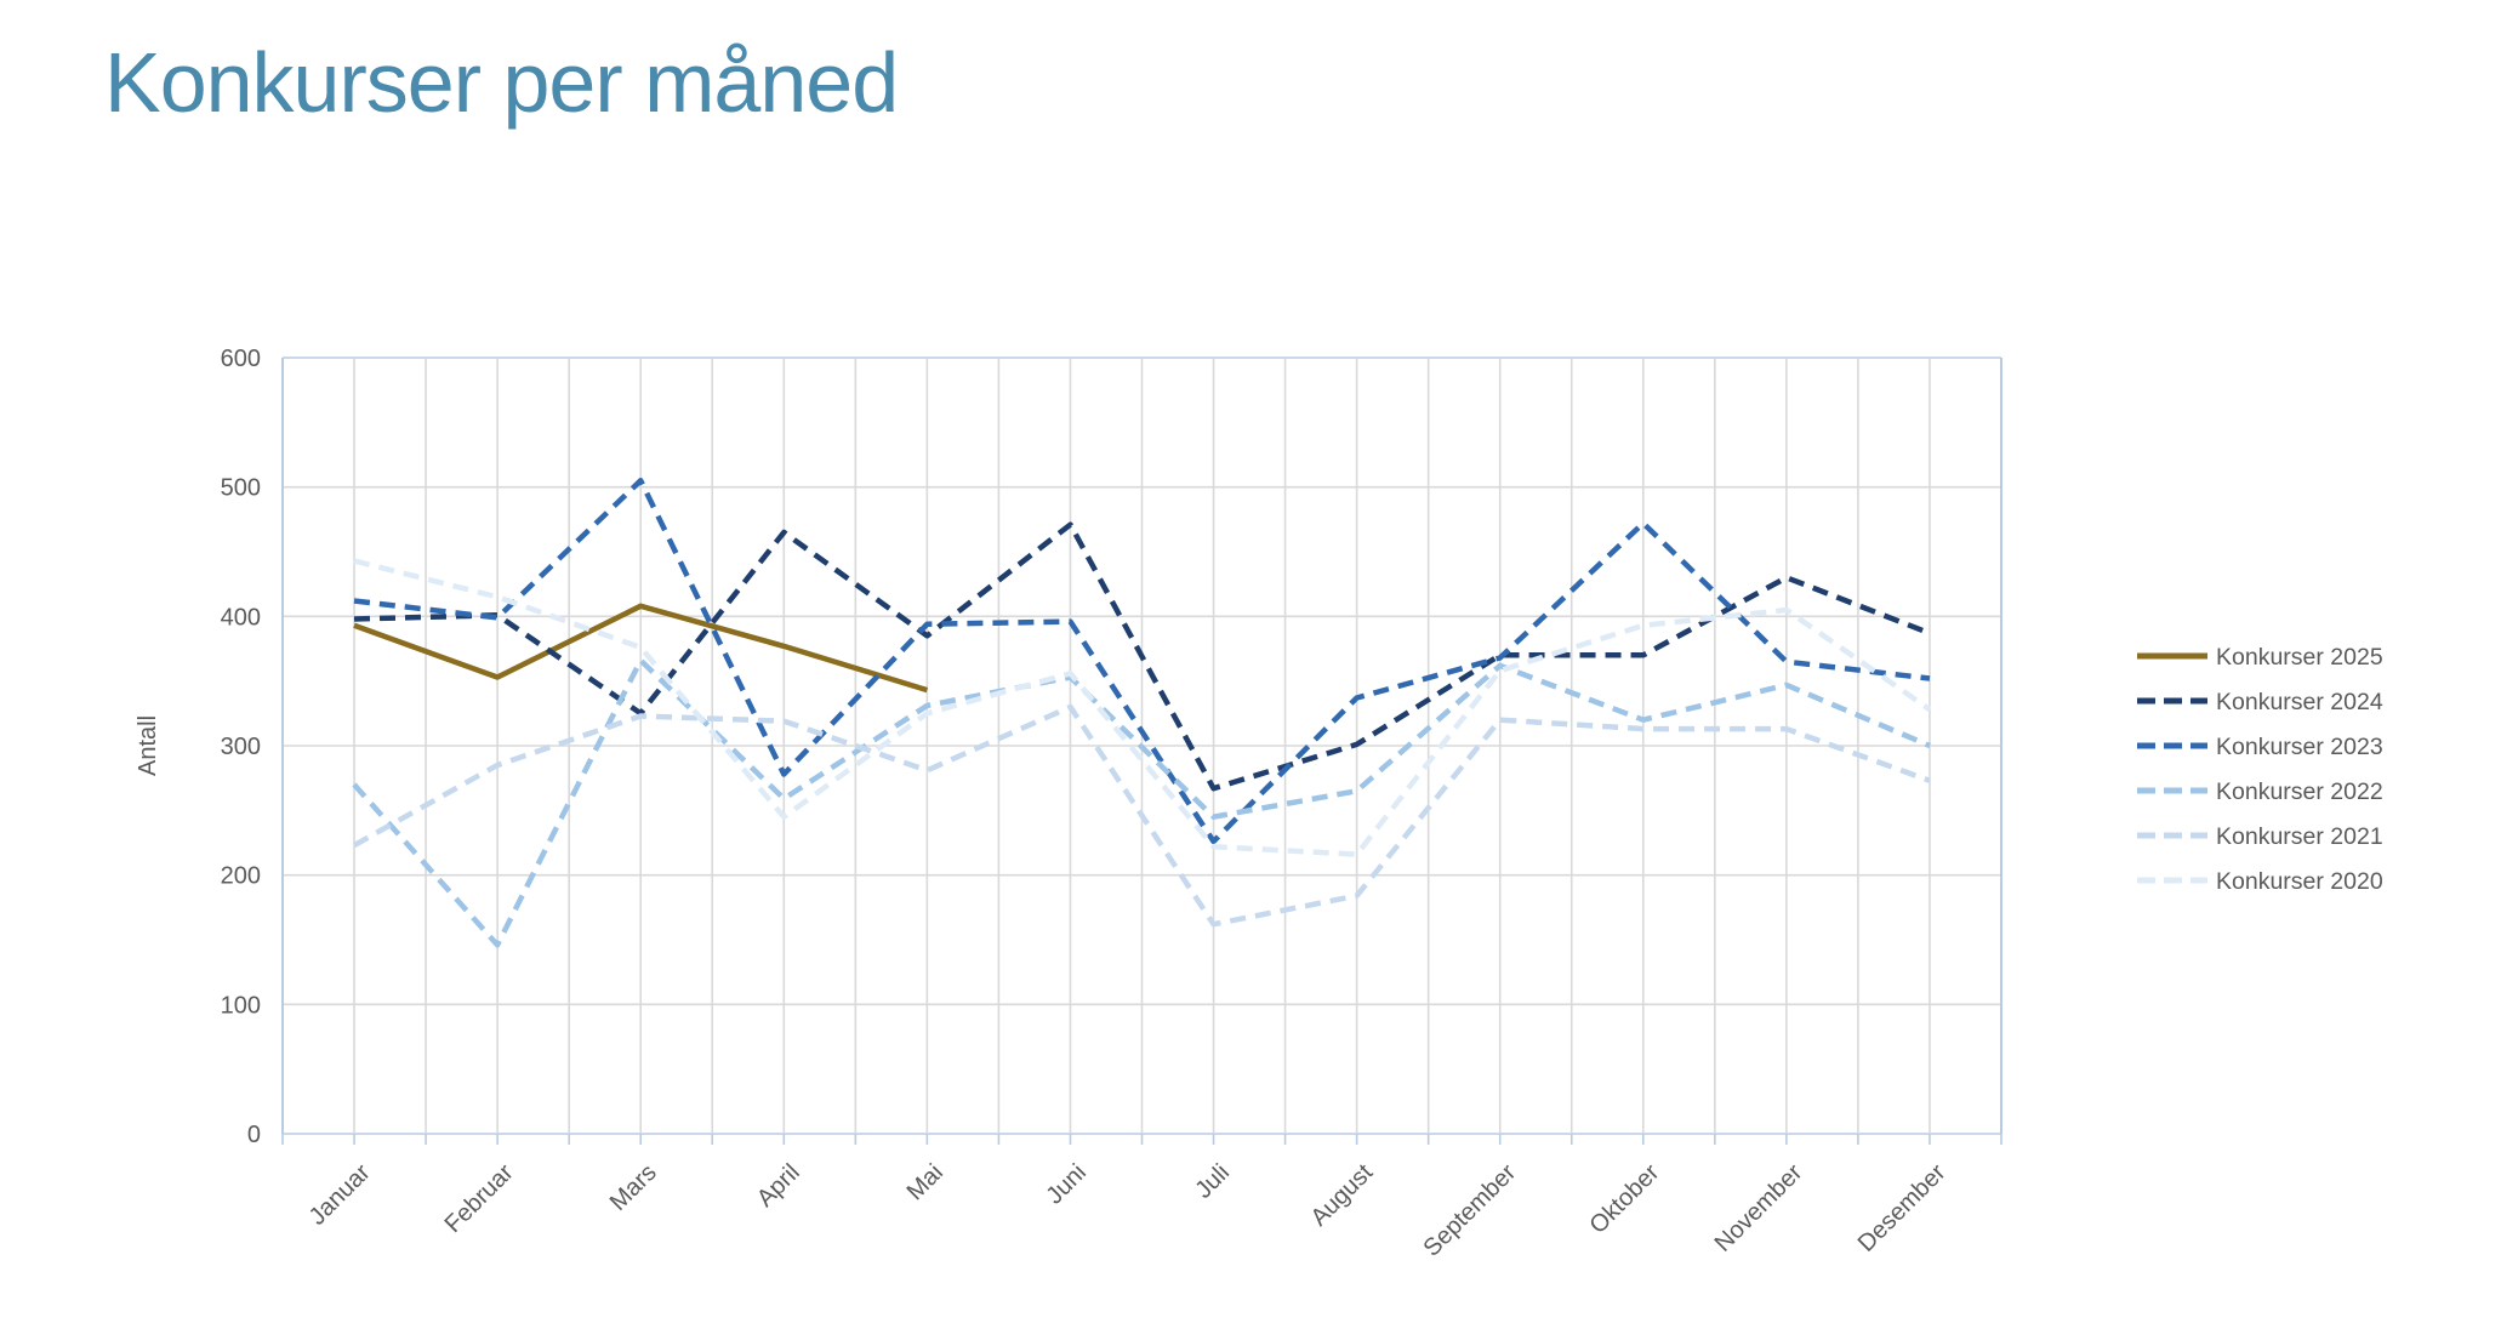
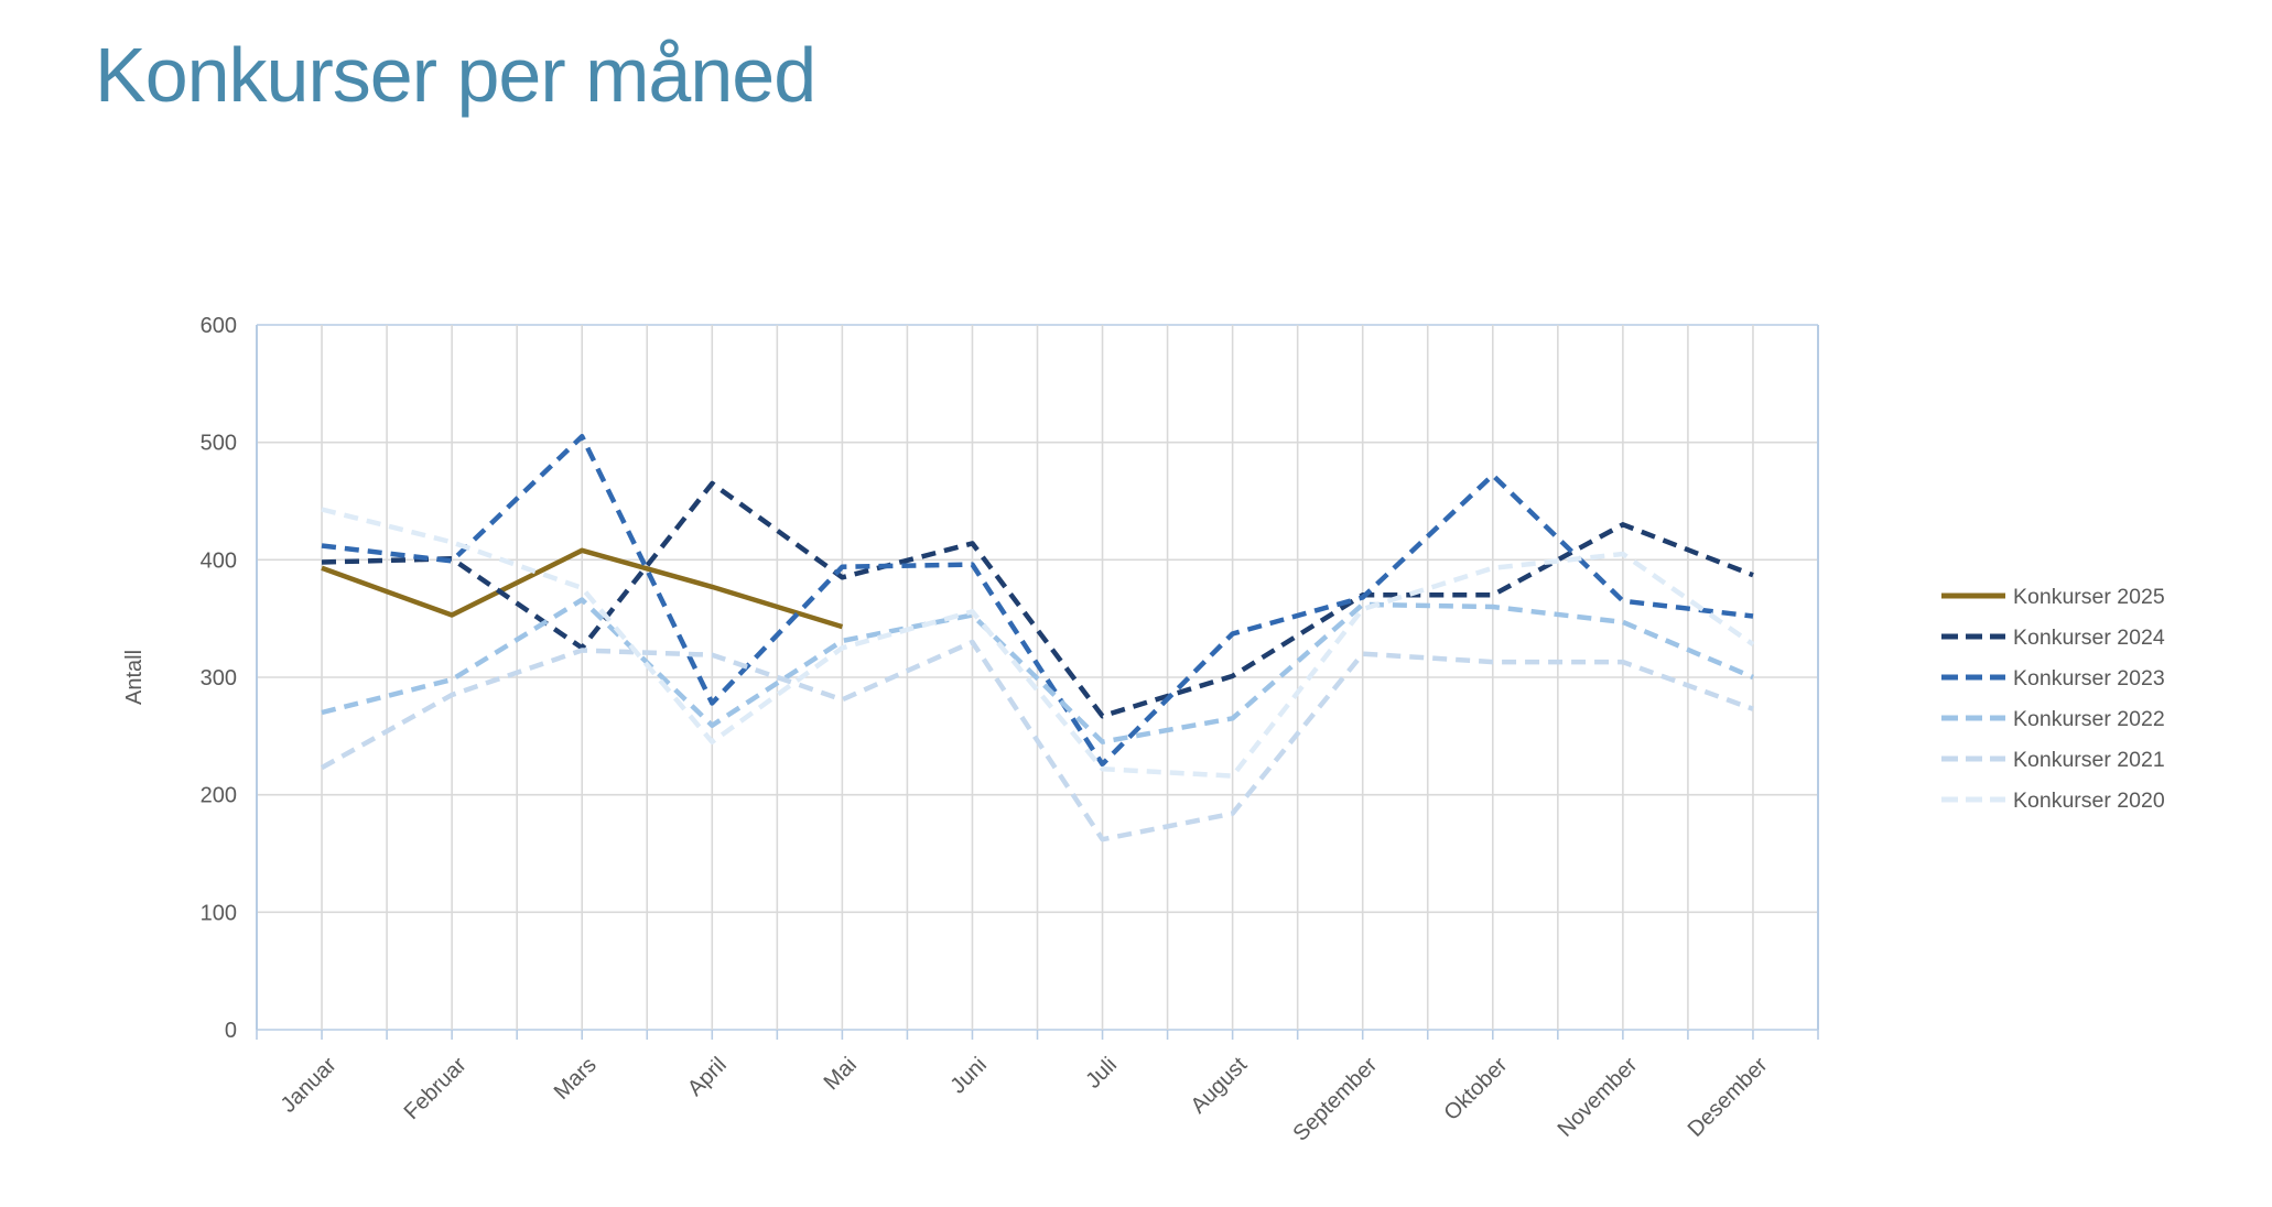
Konkurser 2022/Februar: 146 -> 298
Konkurser 2024/Juni: 471 -> 414
Konkurser 2022/Oktober: 320 -> 360
